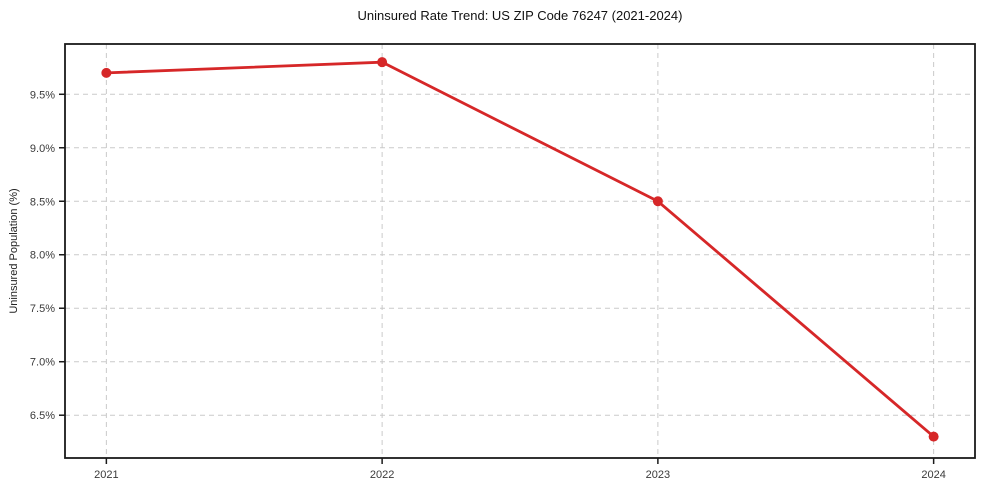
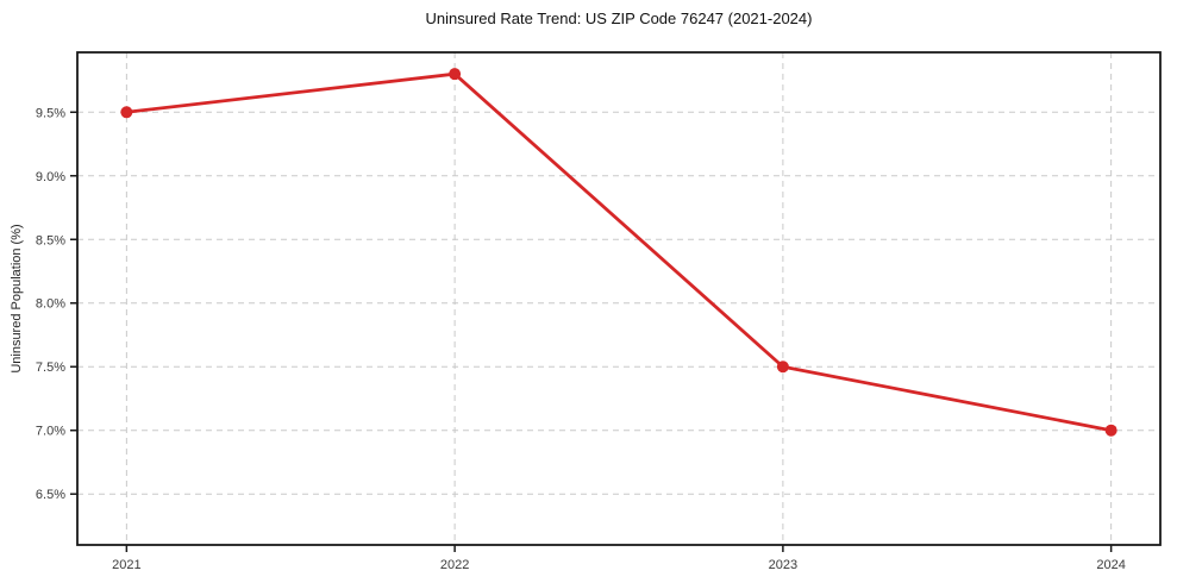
2021: 9.7% -> 9.5%
2023: 8.5% -> 7.5%
2024: 6.3% -> 7.0%
